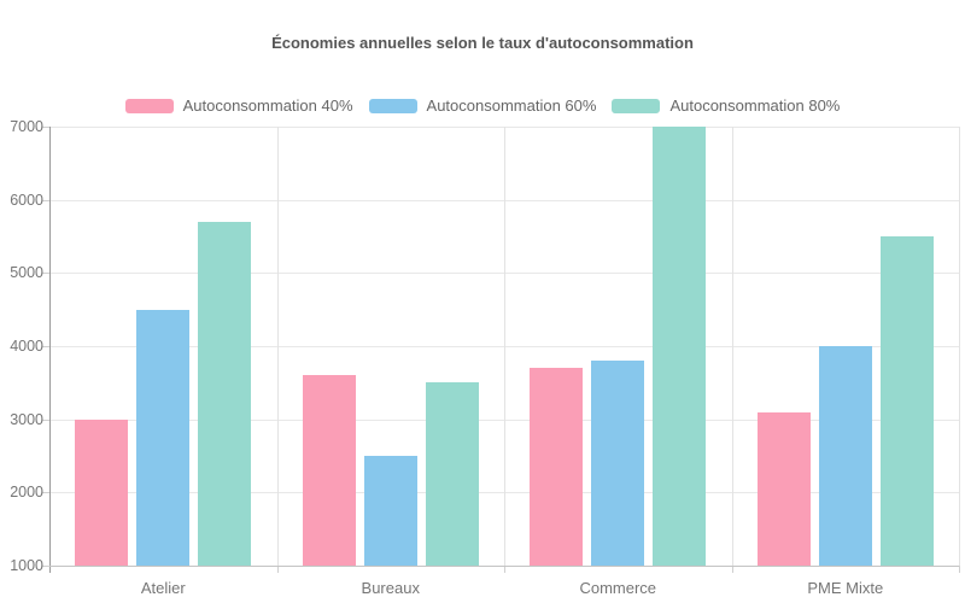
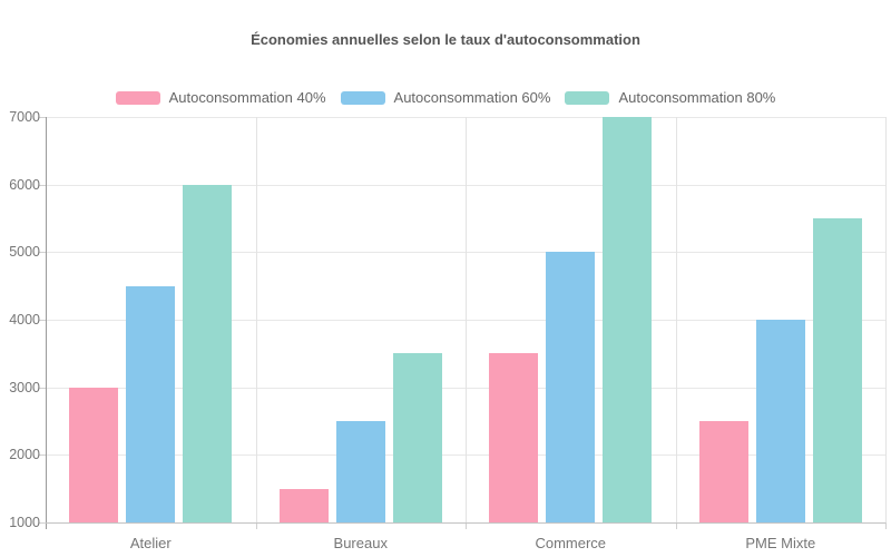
Autoconsommation 80%/Atelier: 5700 -> 6000
Autoconsommation 40%/Bureaux: 3600 -> 1500
Autoconsommation 40%/Commerce: 3700 -> 3500
Autoconsommation 60%/Commerce: 3800 -> 5000
Autoconsommation 40%/PME Mixte: 3100 -> 2500
